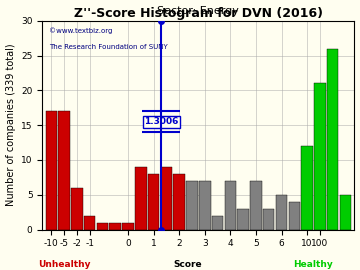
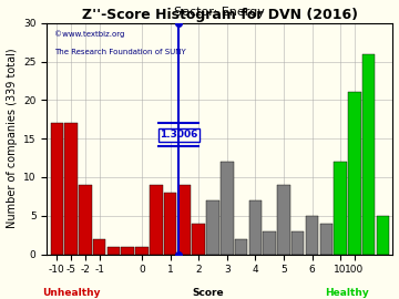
-2: 6 -> 9
2: 8 -> 4
3: 7 -> 12
5: 7 -> 9
